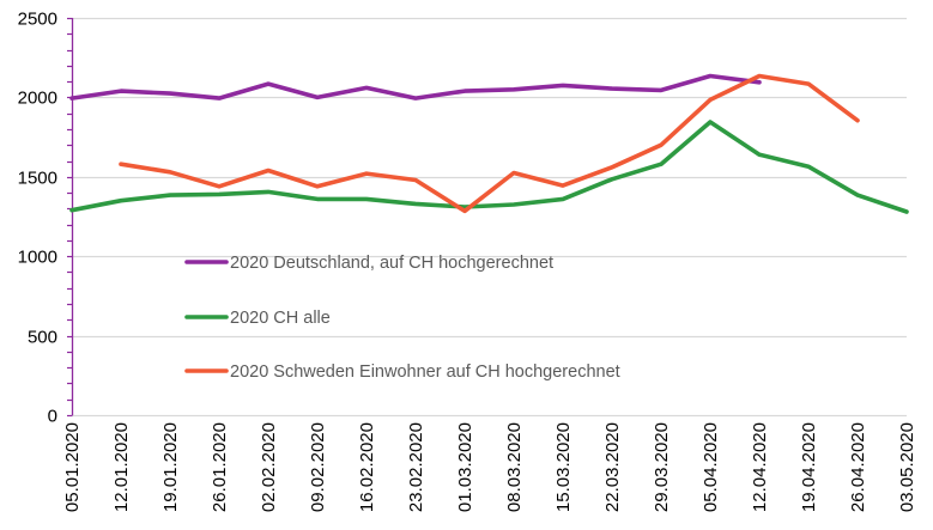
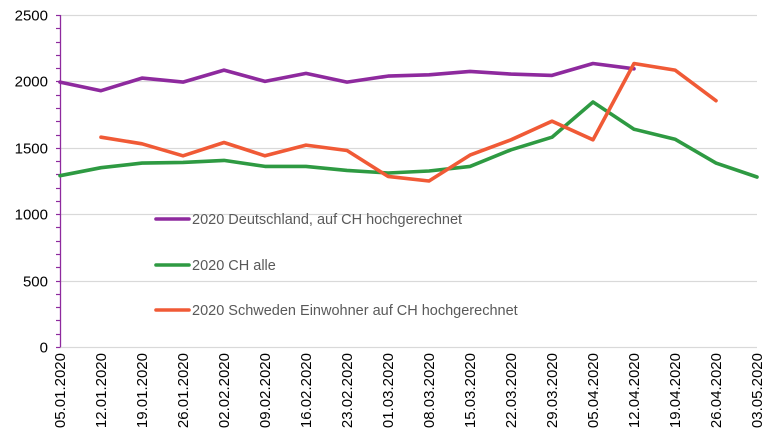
2020 Deutschland, auf CH hochgerechnet/12.01.2020: 2040 -> 1930
2020 Schweden Einwohner auf CH hochgerechnet/08.03.2020: 1520 -> 1250
2020 Schweden Einwohner auf CH hochgerechnet/05.04.2020: 1980 -> 1560
